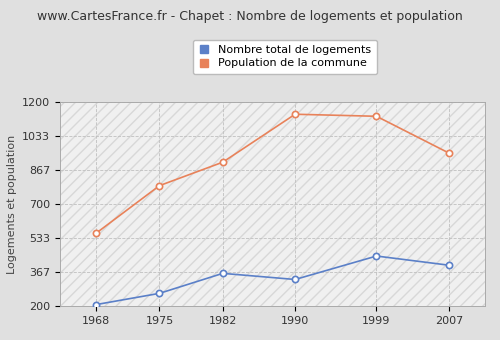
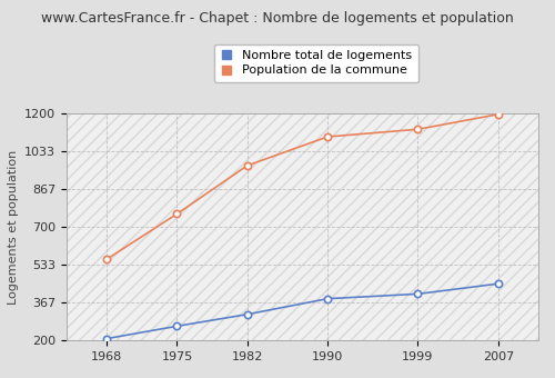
Population de la commune/1975: 790 -> 757
Nombre total de logements/1982: 360 -> 314
Population de la commune/1982: 905 -> 970
Nombre total de logements/1990: 330 -> 383
Population de la commune/1990: 1140 -> 1097
Nombre total de logements/1999: 445 -> 404
Nombre total de logements/2007: 400 -> 449
Population de la commune/2007: 950 -> 1196
